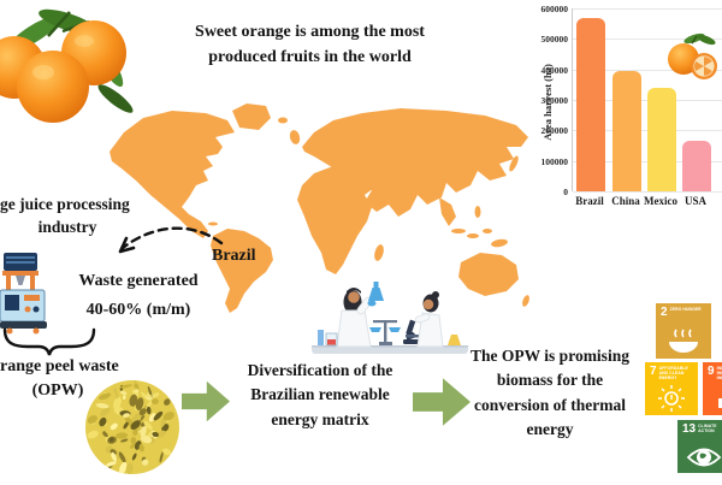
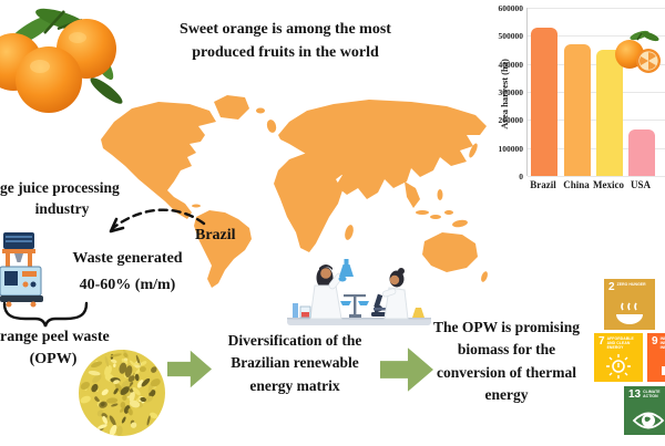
Brazil: 570000 -> 530000
China: 400000 -> 470000
Mexico: 340000 -> 450000
